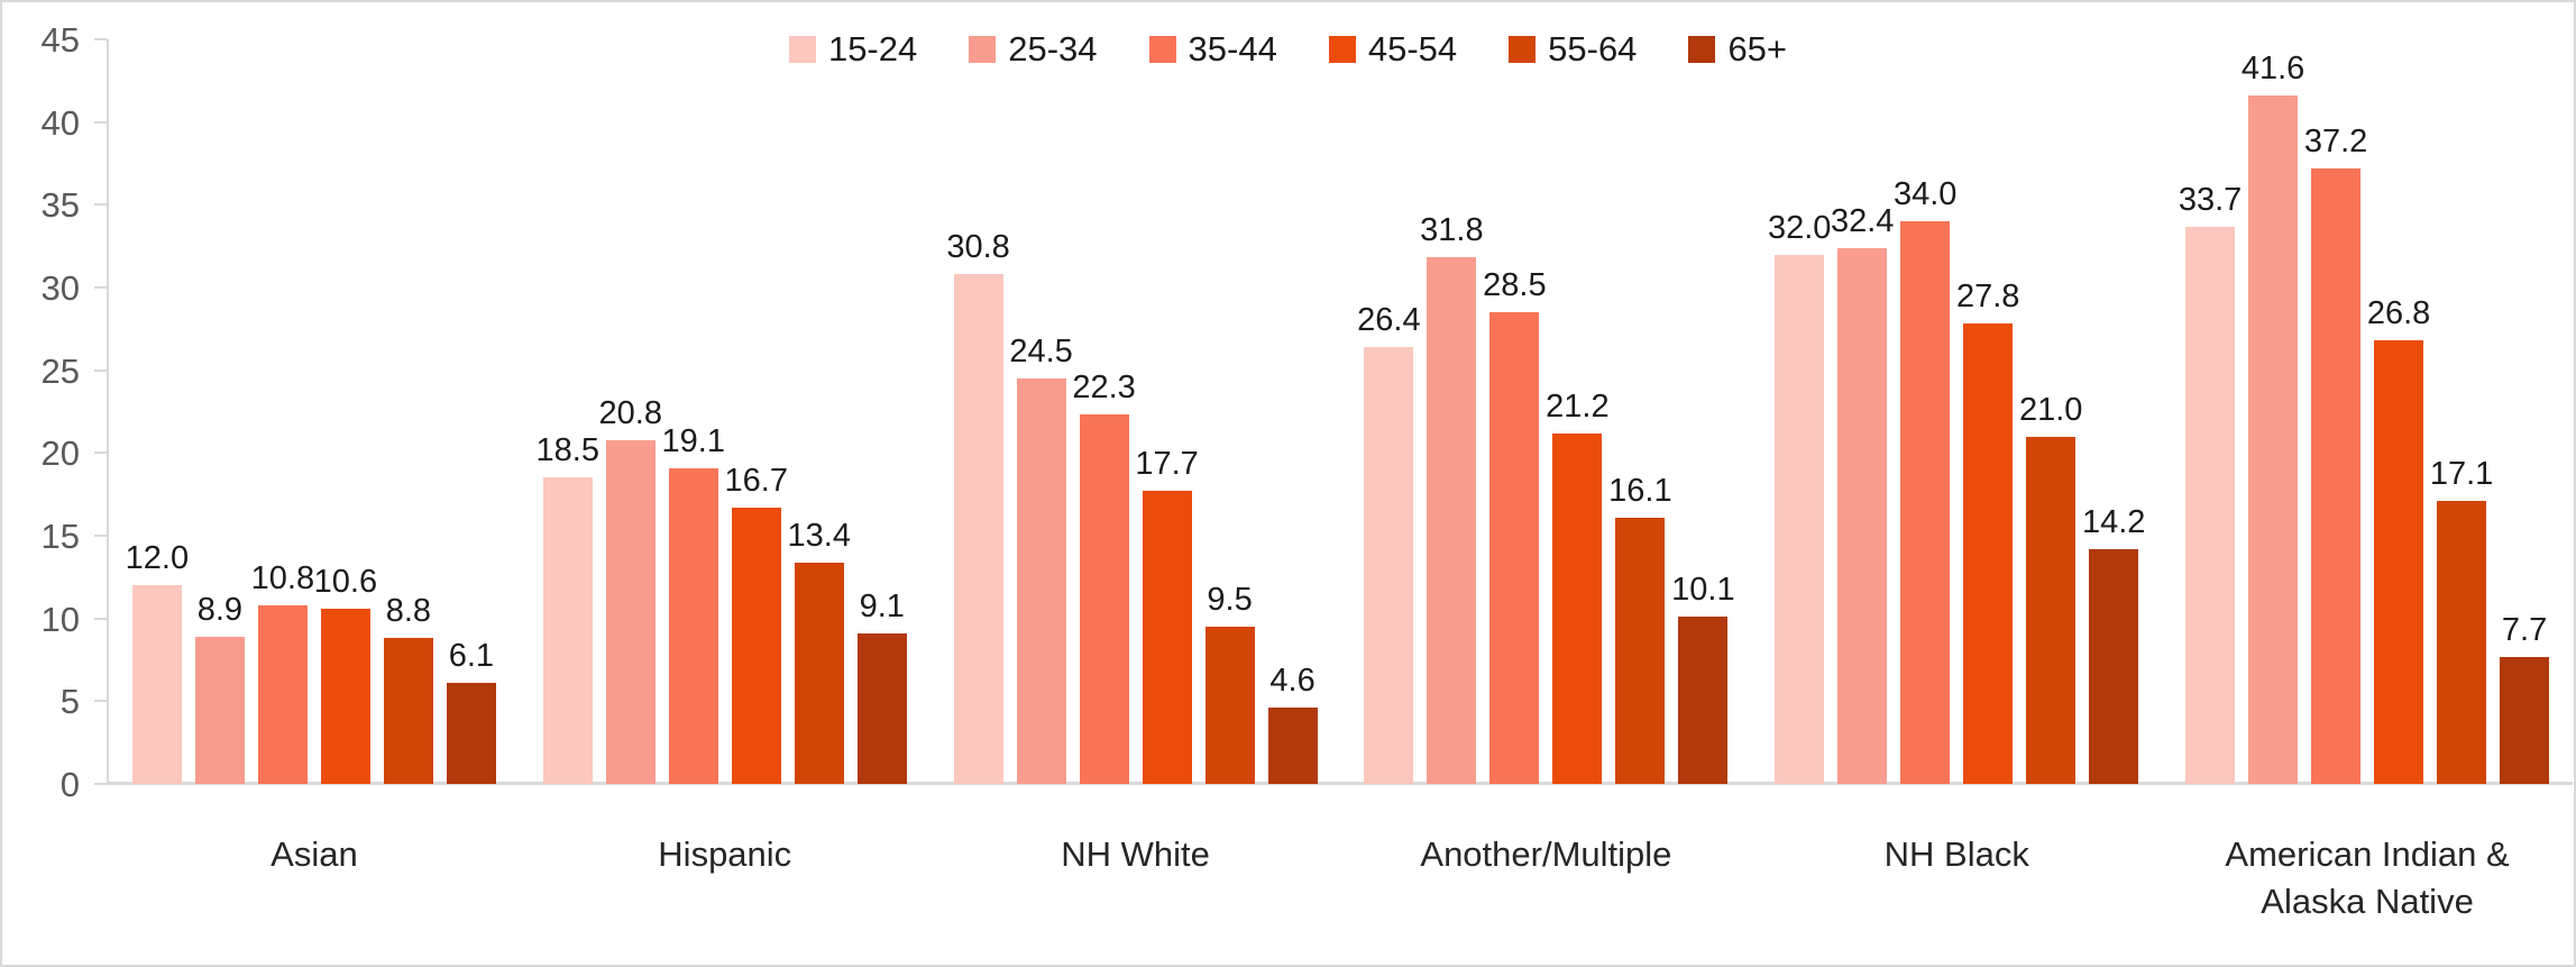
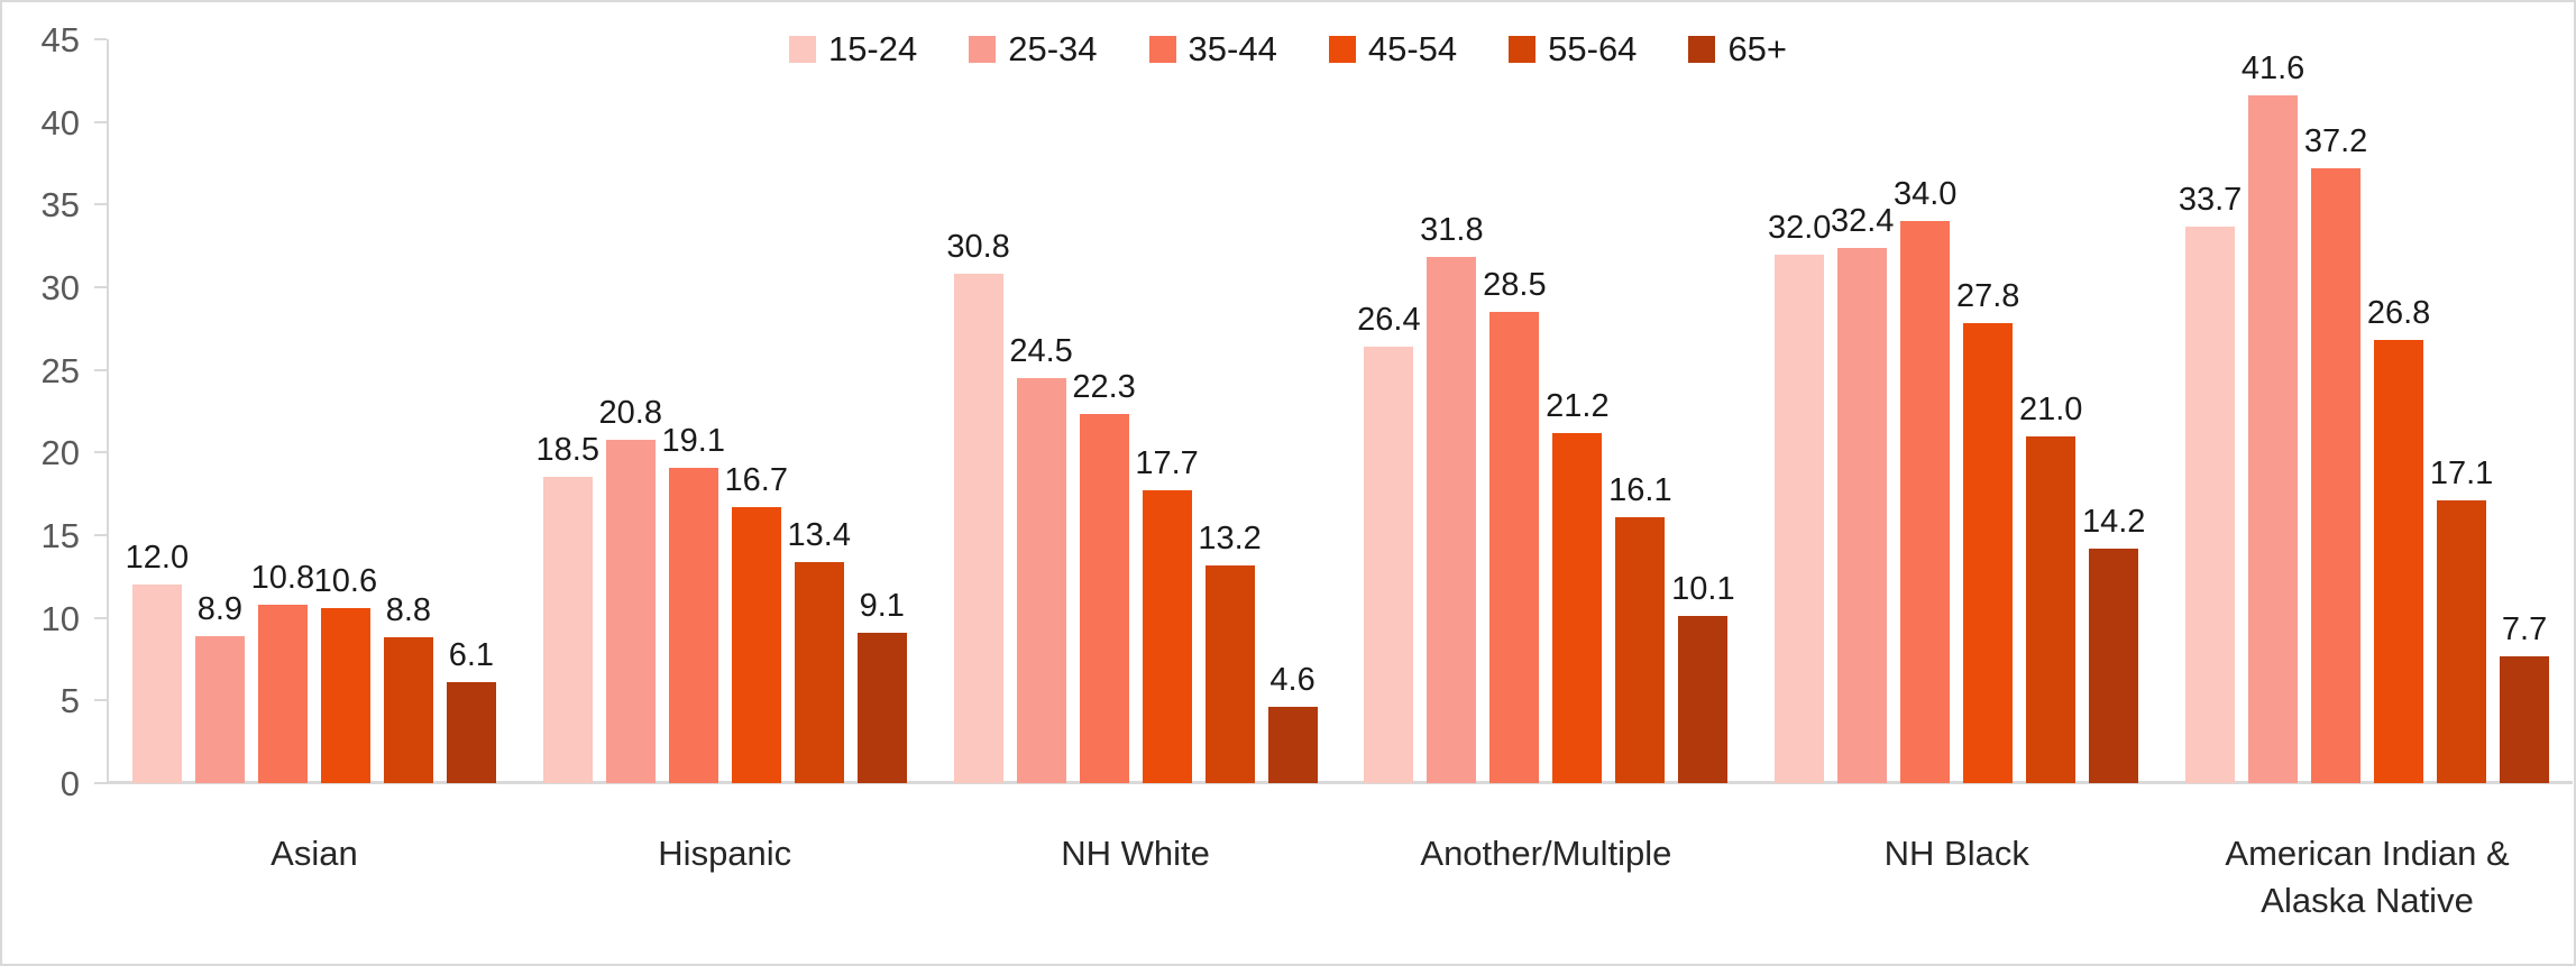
55-64/NH White: 9.5 -> 13.2
